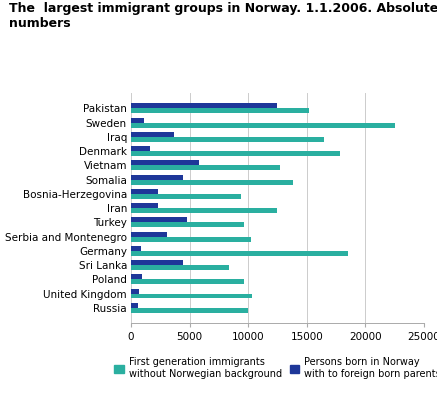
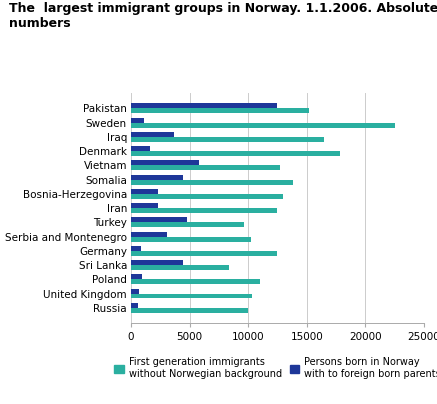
First generation immigrants without Norwegian background/Bosnia-Herzegovina: 9400 -> 13000
First generation immigrants without Norwegian background/Germany: 18500 -> 12500
First generation immigrants without Norwegian background/Poland: 9600 -> 11000
